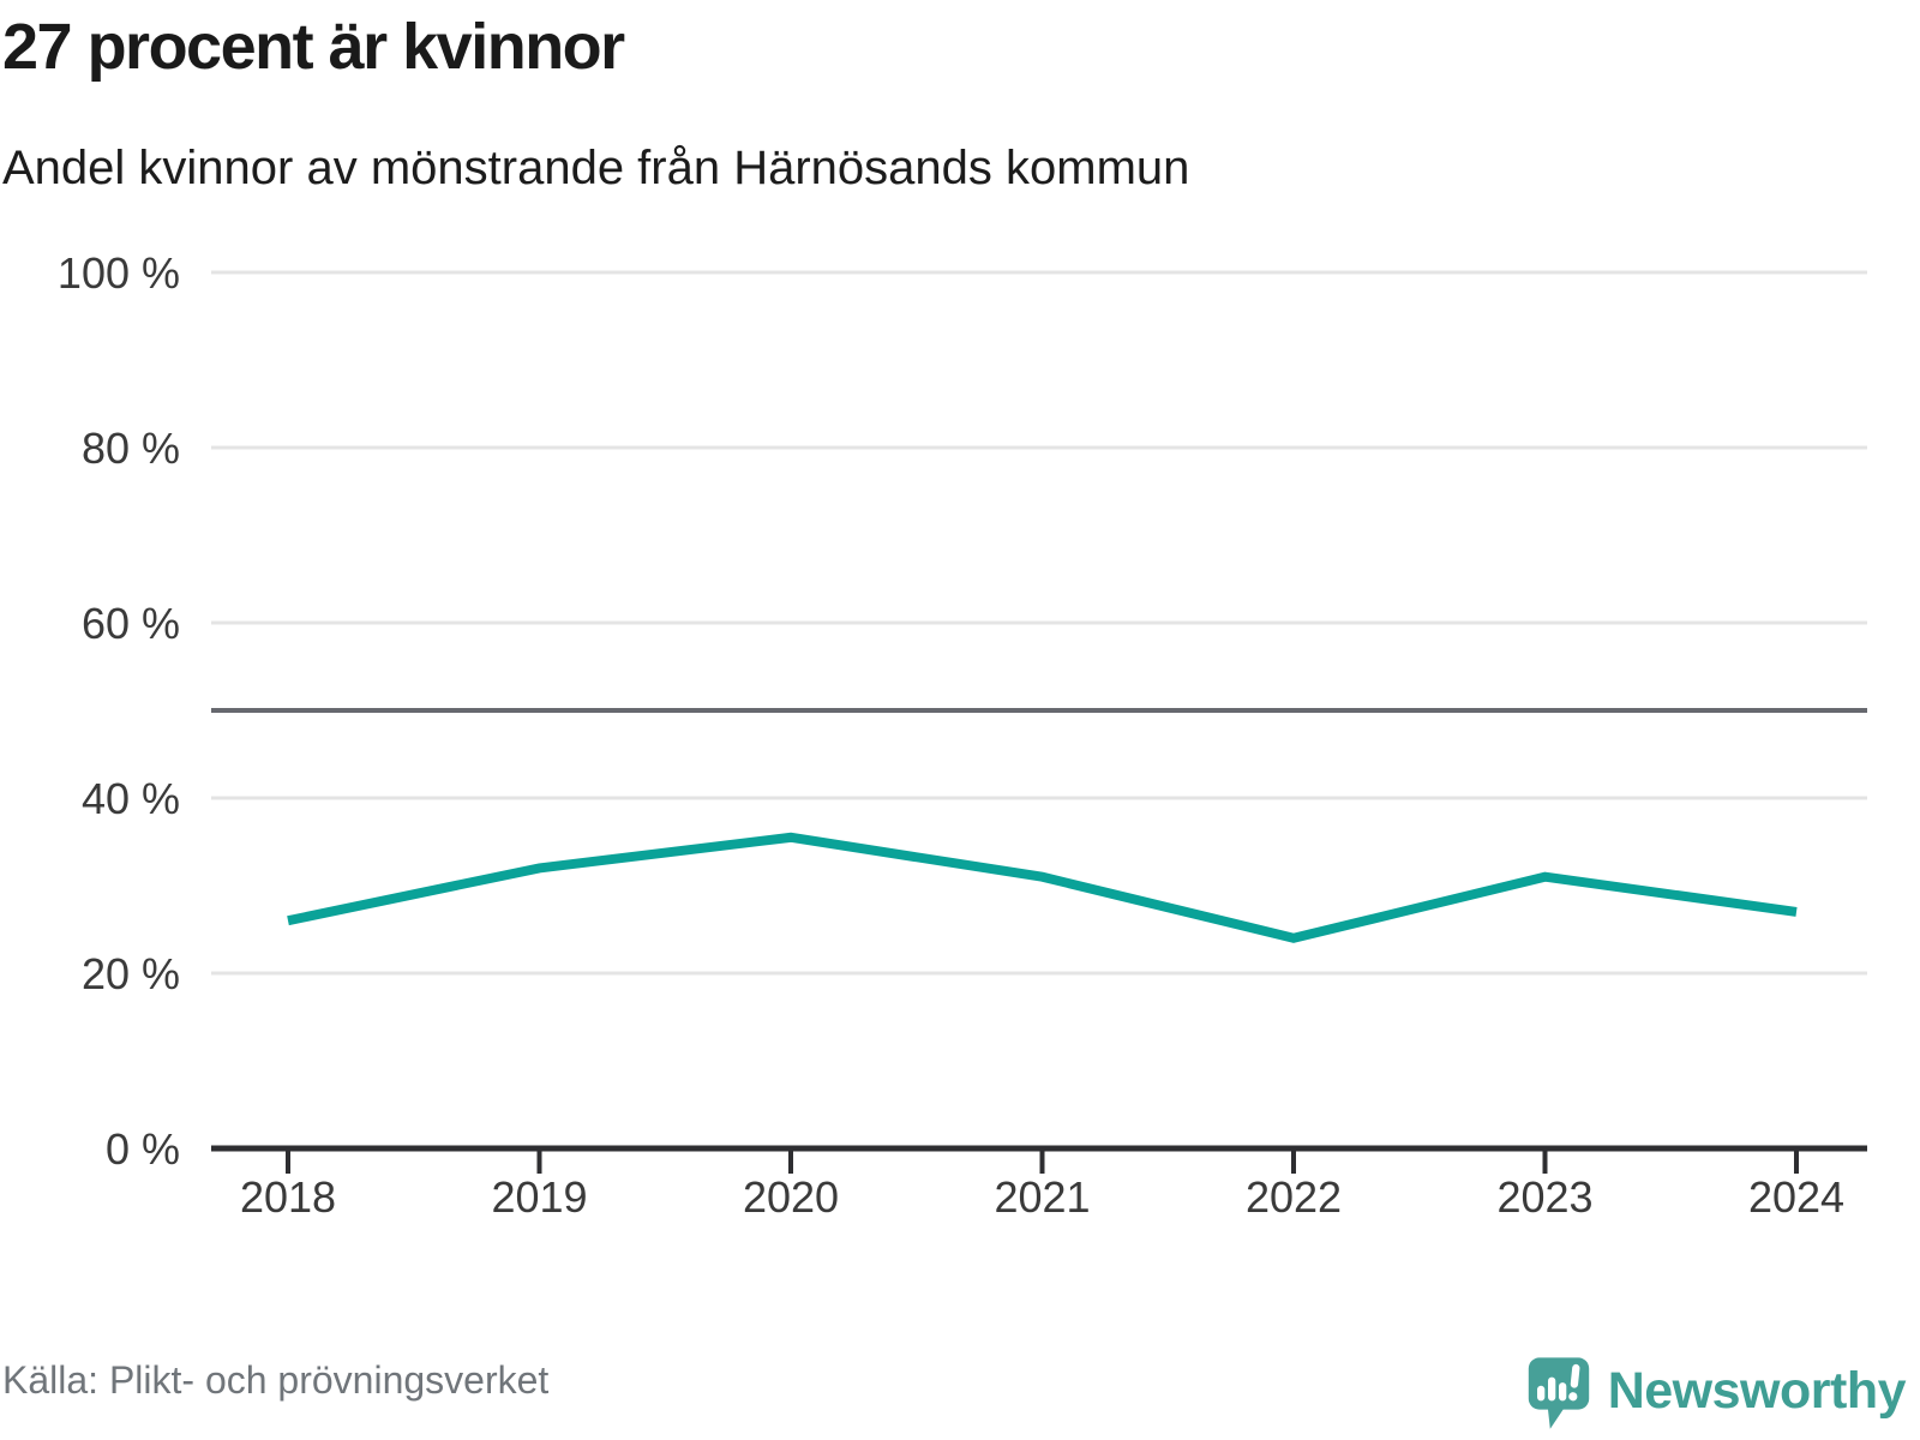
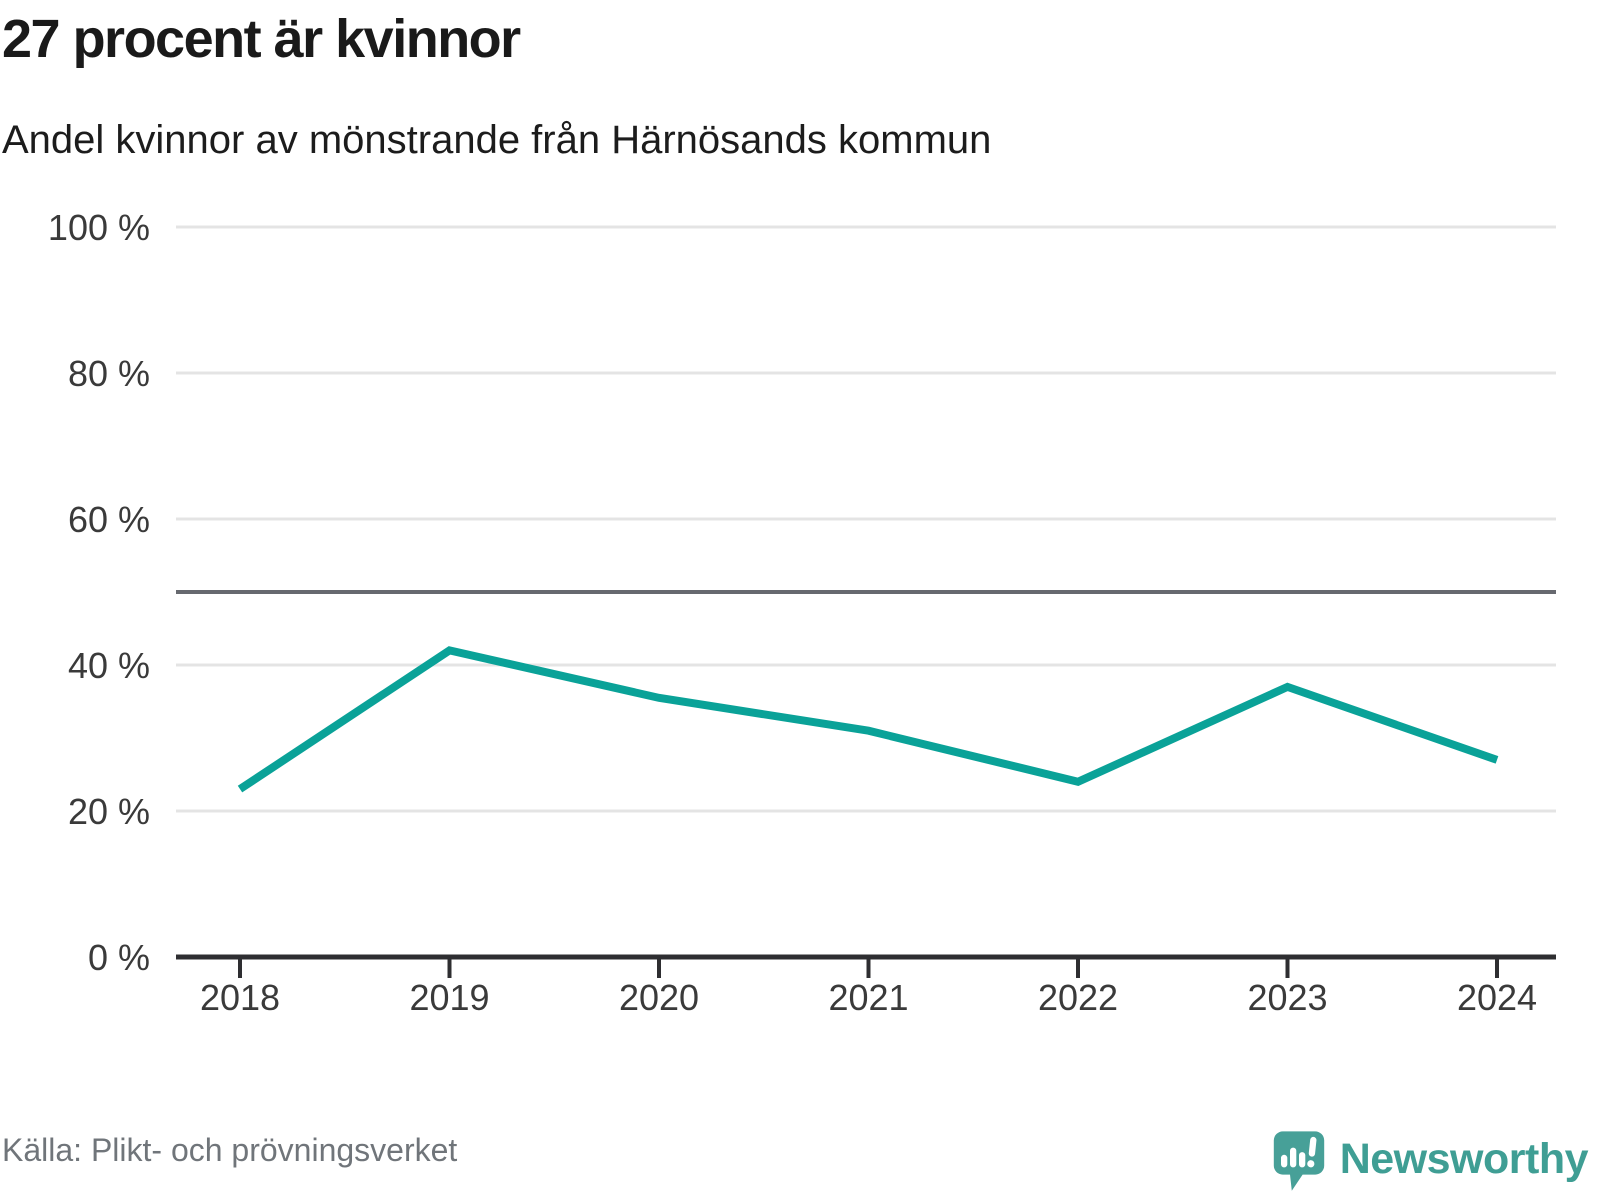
2018: 26% -> 23%
2019: 32% -> 42%
2023: 31% -> 37%
